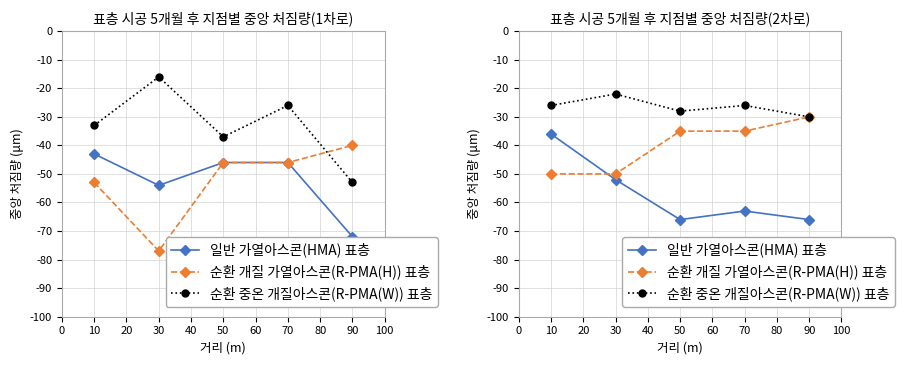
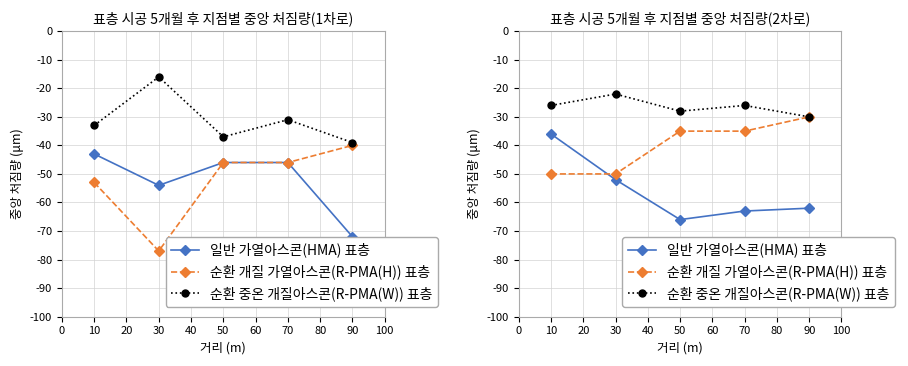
표층 시공 5개월 후 지점별 중앙 처짐량(1차로)/순환 중온 개질아스콘(R-PMA(W)) 표층/70: -26 -> -31
표층 시공 5개월 후 지점별 중앙 처짐량(1차로)/순환 중온 개질아스콘(R-PMA(W)) 표층/90: -53 -> -39
표층 시공 5개월 후 지점별 중앙 처짐량(2차로)/일반 가열아스콘(HMA) 표층/90: -66 -> -62
